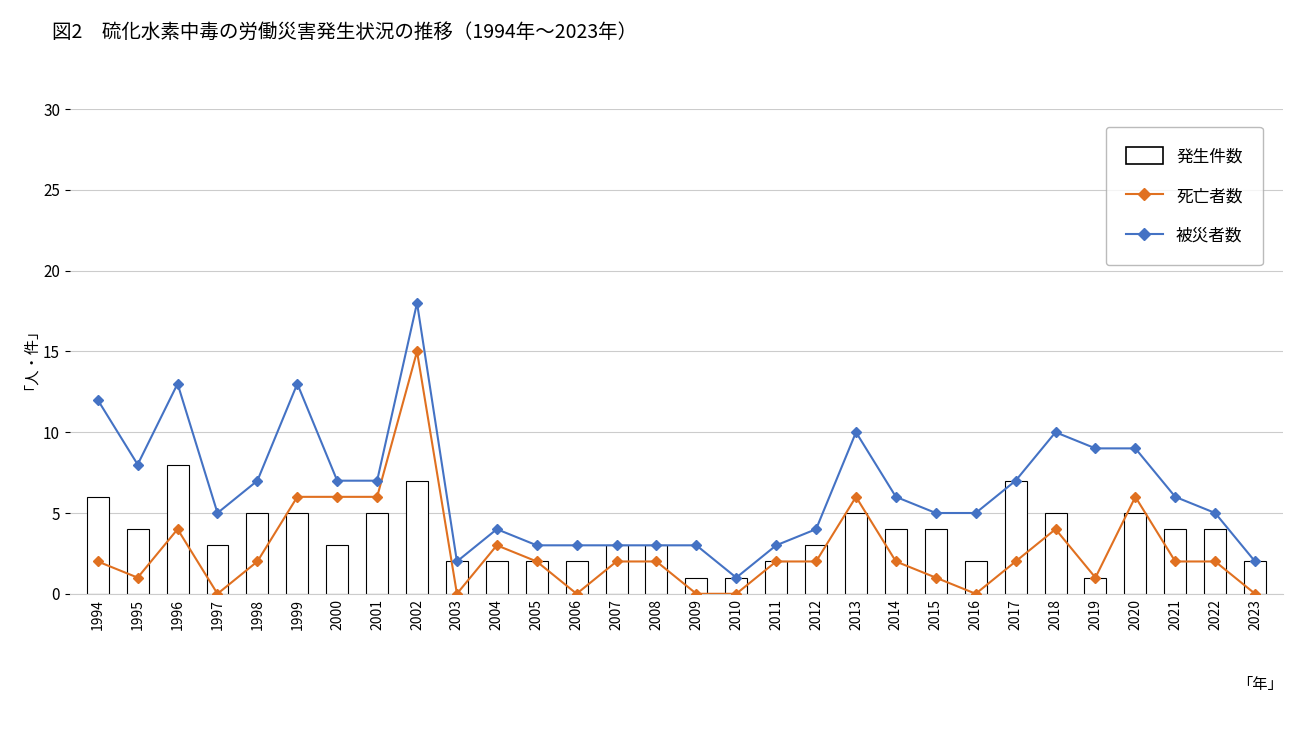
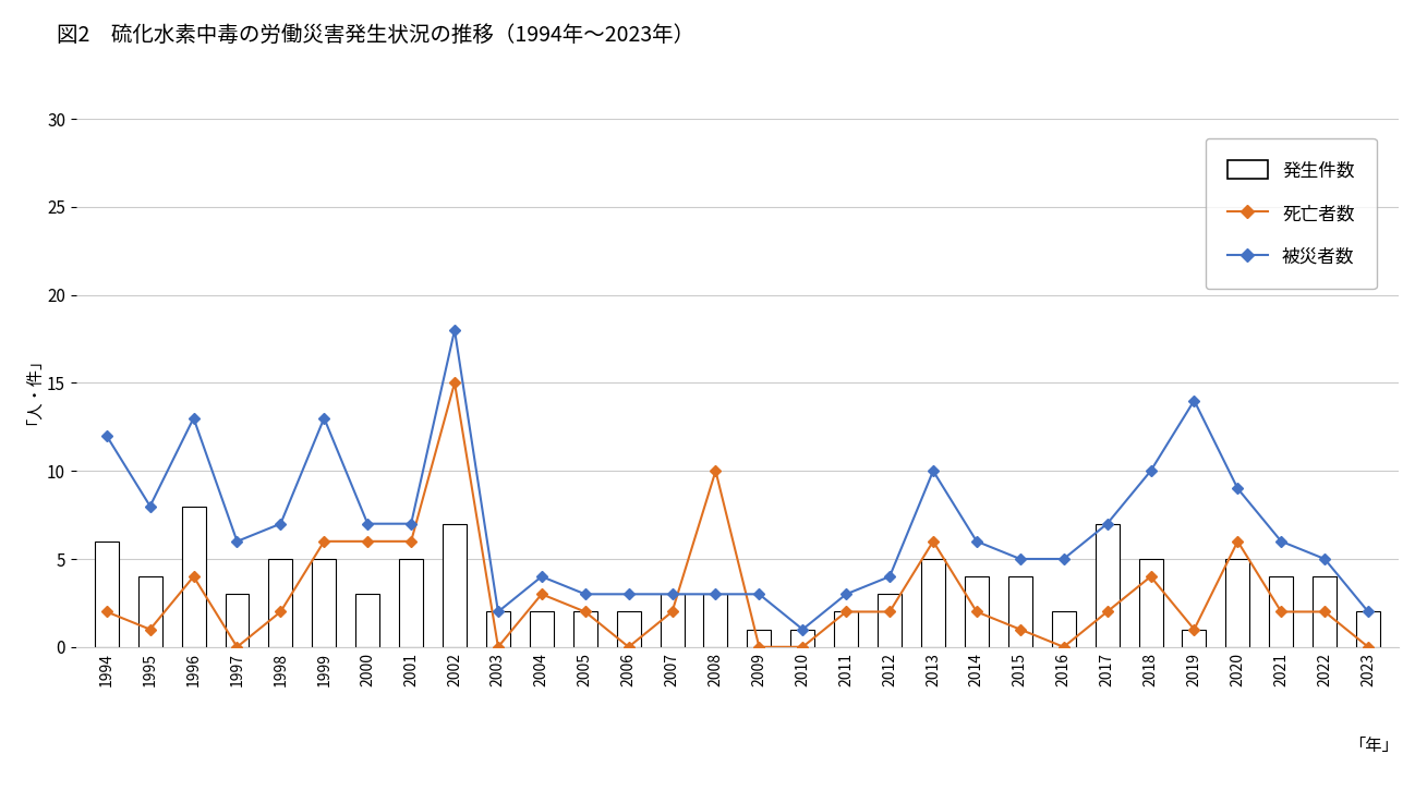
被災者数/1997: 5 -> 6
死亡者数/2008: 2 -> 10
被災者数/2019: 9 -> 14
